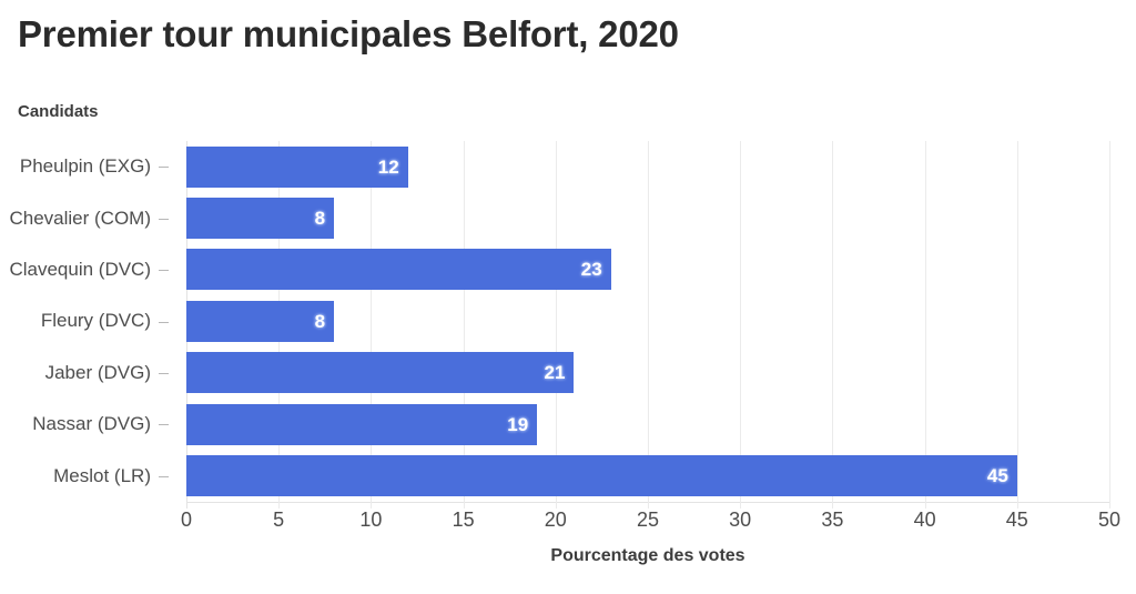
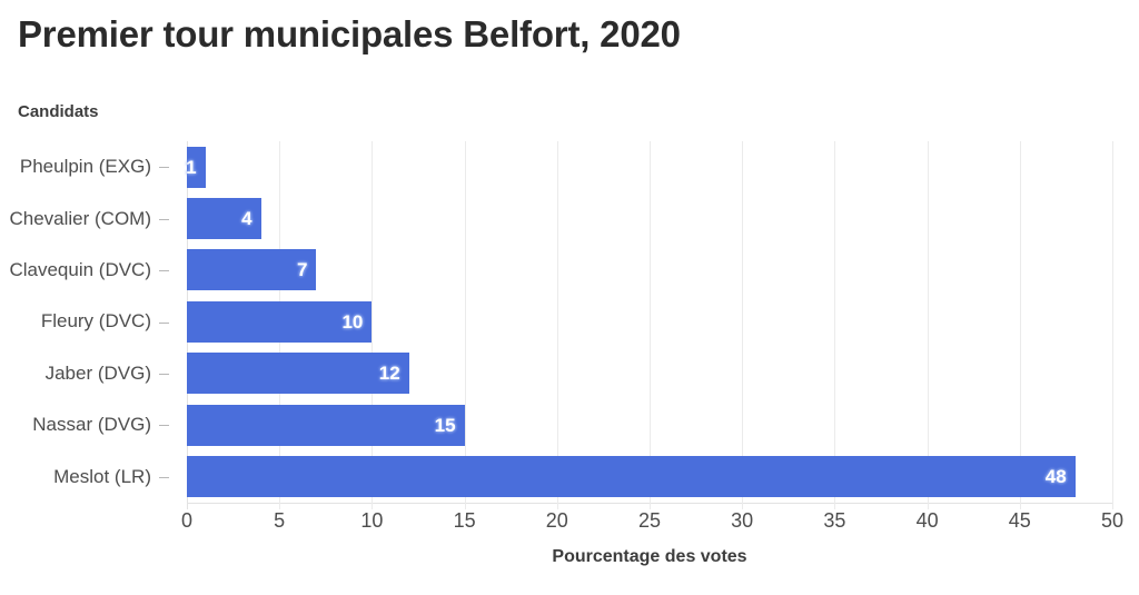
Pheulpin (EXG): 12 -> 1
Chevalier (COM): 8 -> 4
Clavequin (DVC): 23 -> 7
Fleury (DVC): 8 -> 10
Jaber (DVG): 21 -> 12
Nassar (DVG): 19 -> 15
Meslot (LR): 45 -> 48
